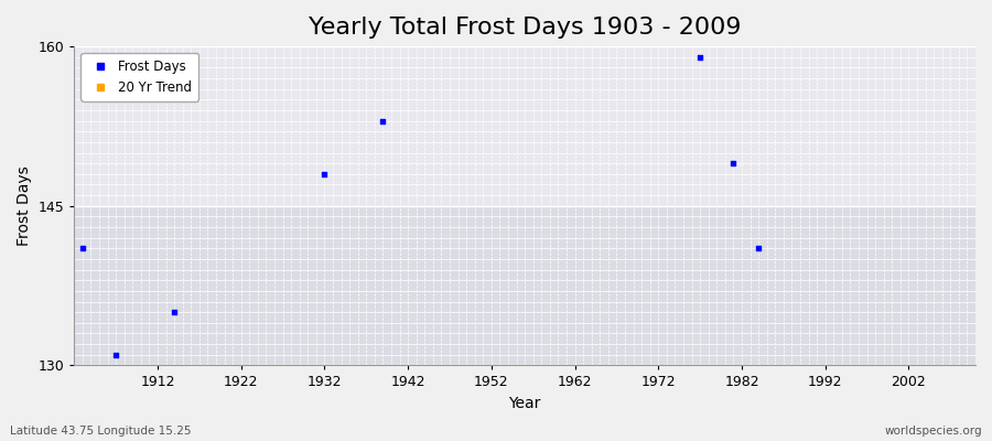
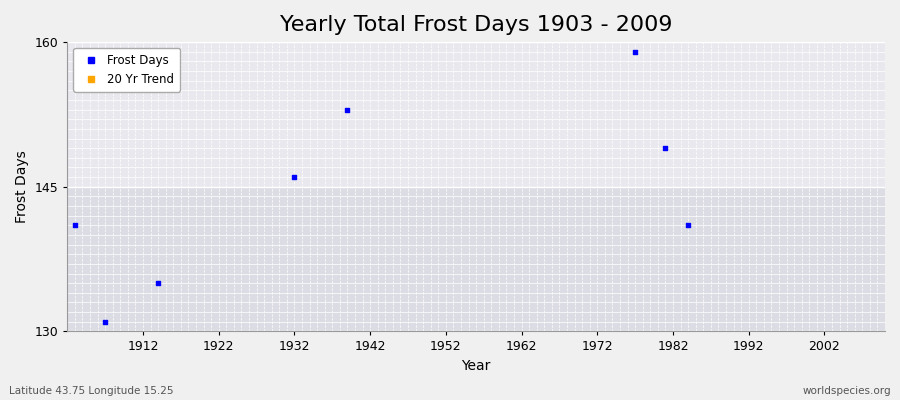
1932: 148 -> 146
